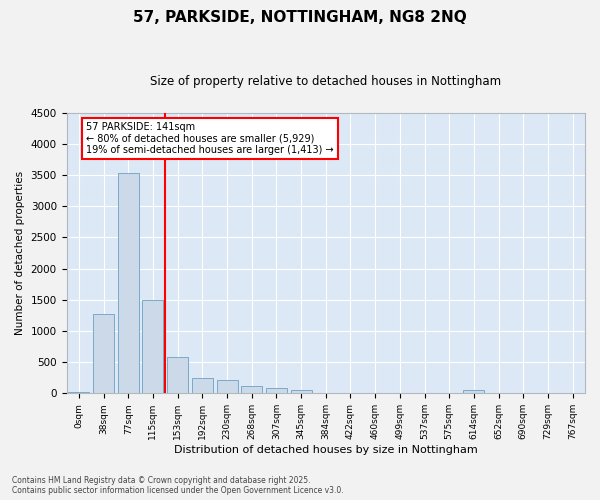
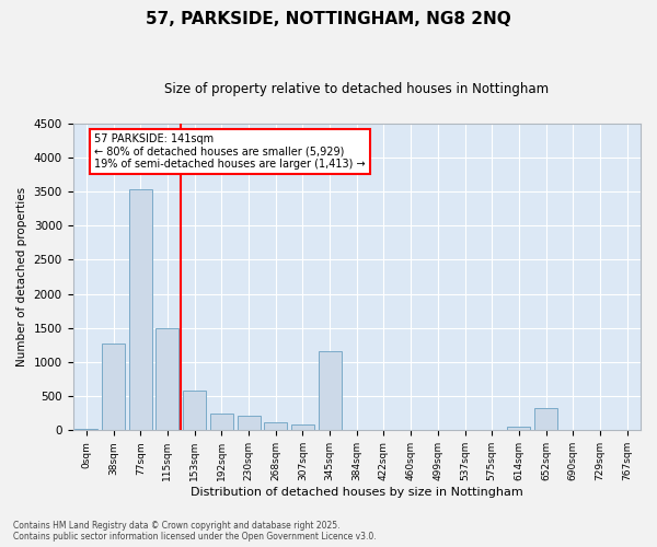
345sqm: 50 -> 1160
652sqm: 0 -> 320
